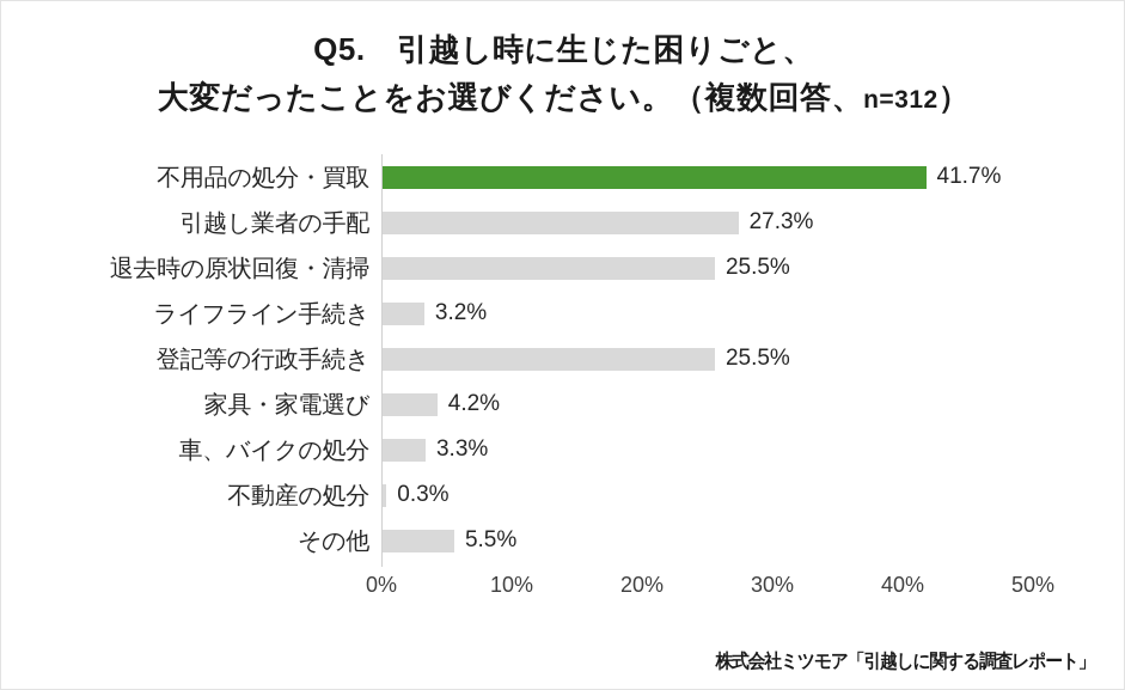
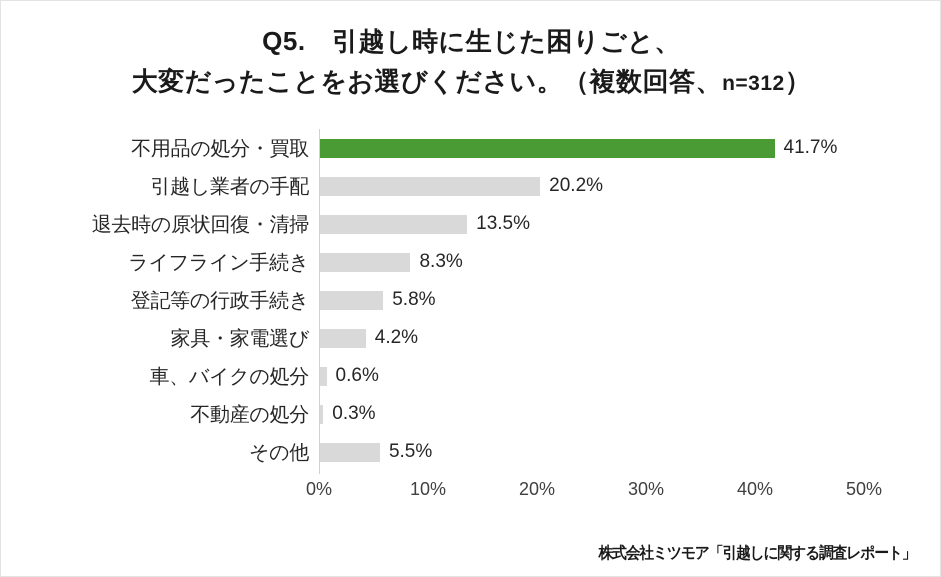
引越し業者の手配: 27.3% -> 20.2%
退去時の原状回復・清掃: 25.5% -> 13.5%
ライフライン手続き: 3.2% -> 8.3%
登記等の行政手続き: 25.5% -> 5.8%
車、バイクの処分: 3.3% -> 0.6%
